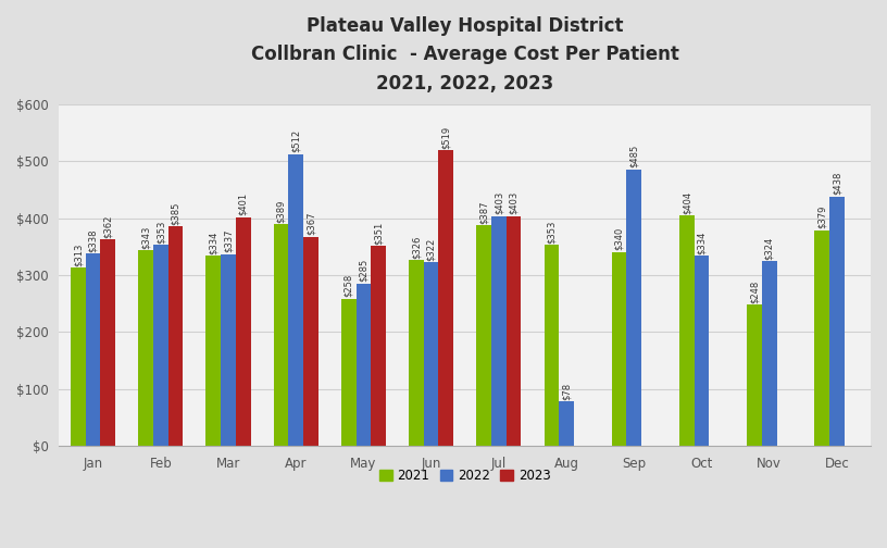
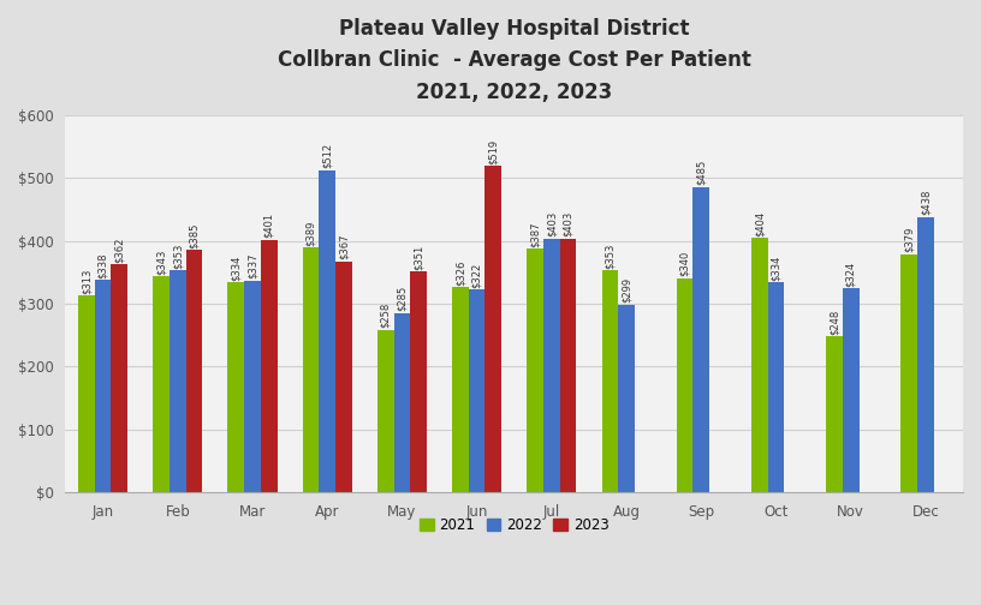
2022/Aug: $78 -> $299
